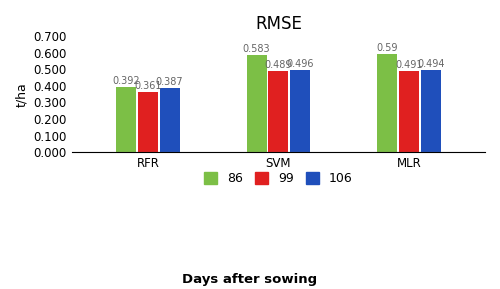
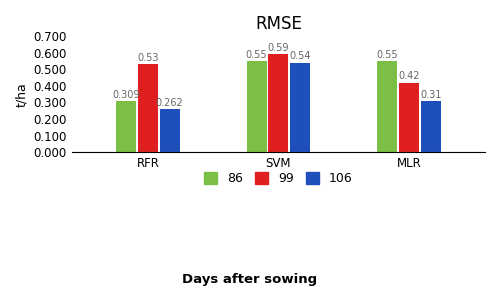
86/RFR: 0.392 -> 0.309
99/RFR: 0.361 -> 0.53
106/RFR: 0.387 -> 0.262
86/SVM: 0.583 -> 0.55
99/SVM: 0.49 -> 0.59
106/SVM: 0.50 -> 0.54
86/MLR: 0.59 -> 0.55
99/MLR: 0.49 -> 0.42
106/MLR: 0.49 -> 0.31
